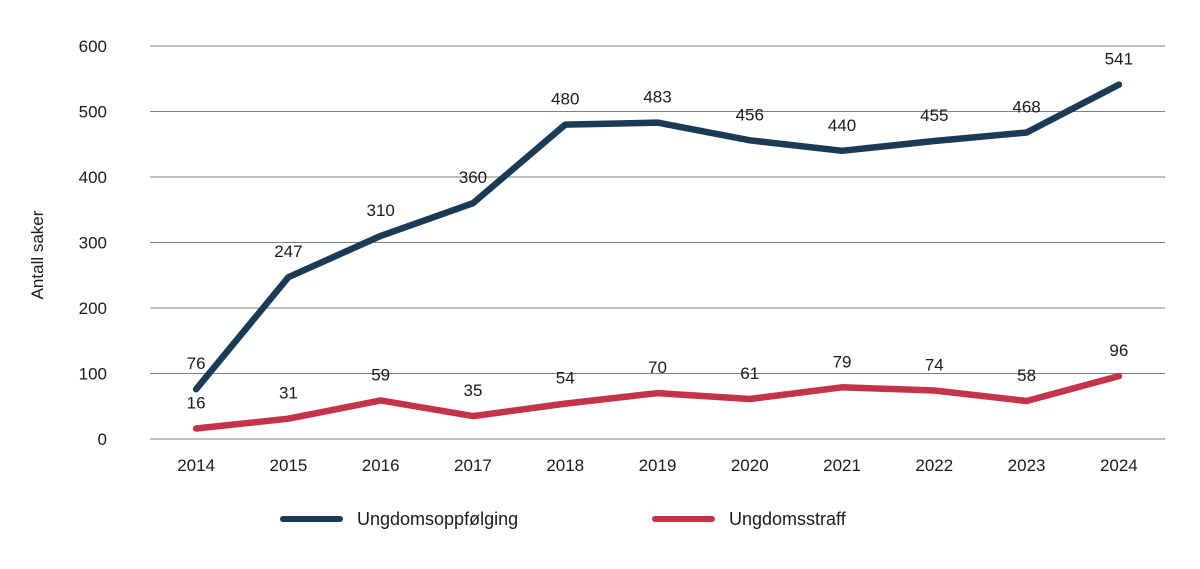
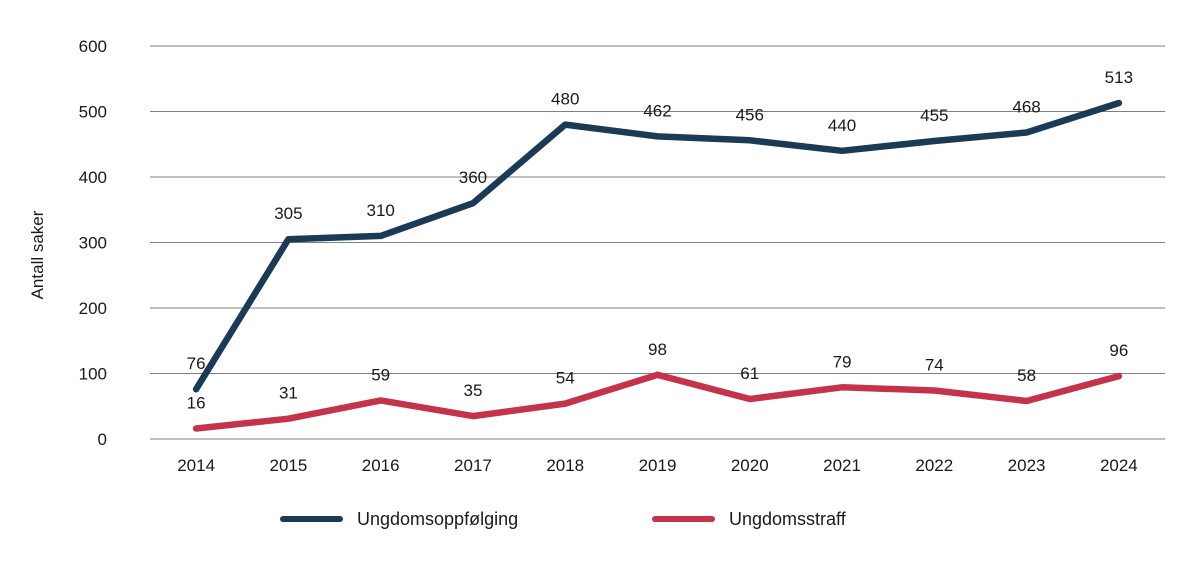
Ungdomsoppfølging/2015: 247 -> 305
Ungdomsoppfølging/2019: 483 -> 462
Ungdomsstraff/2019: 70 -> 98
Ungdomsoppfølging/2024: 541 -> 513
